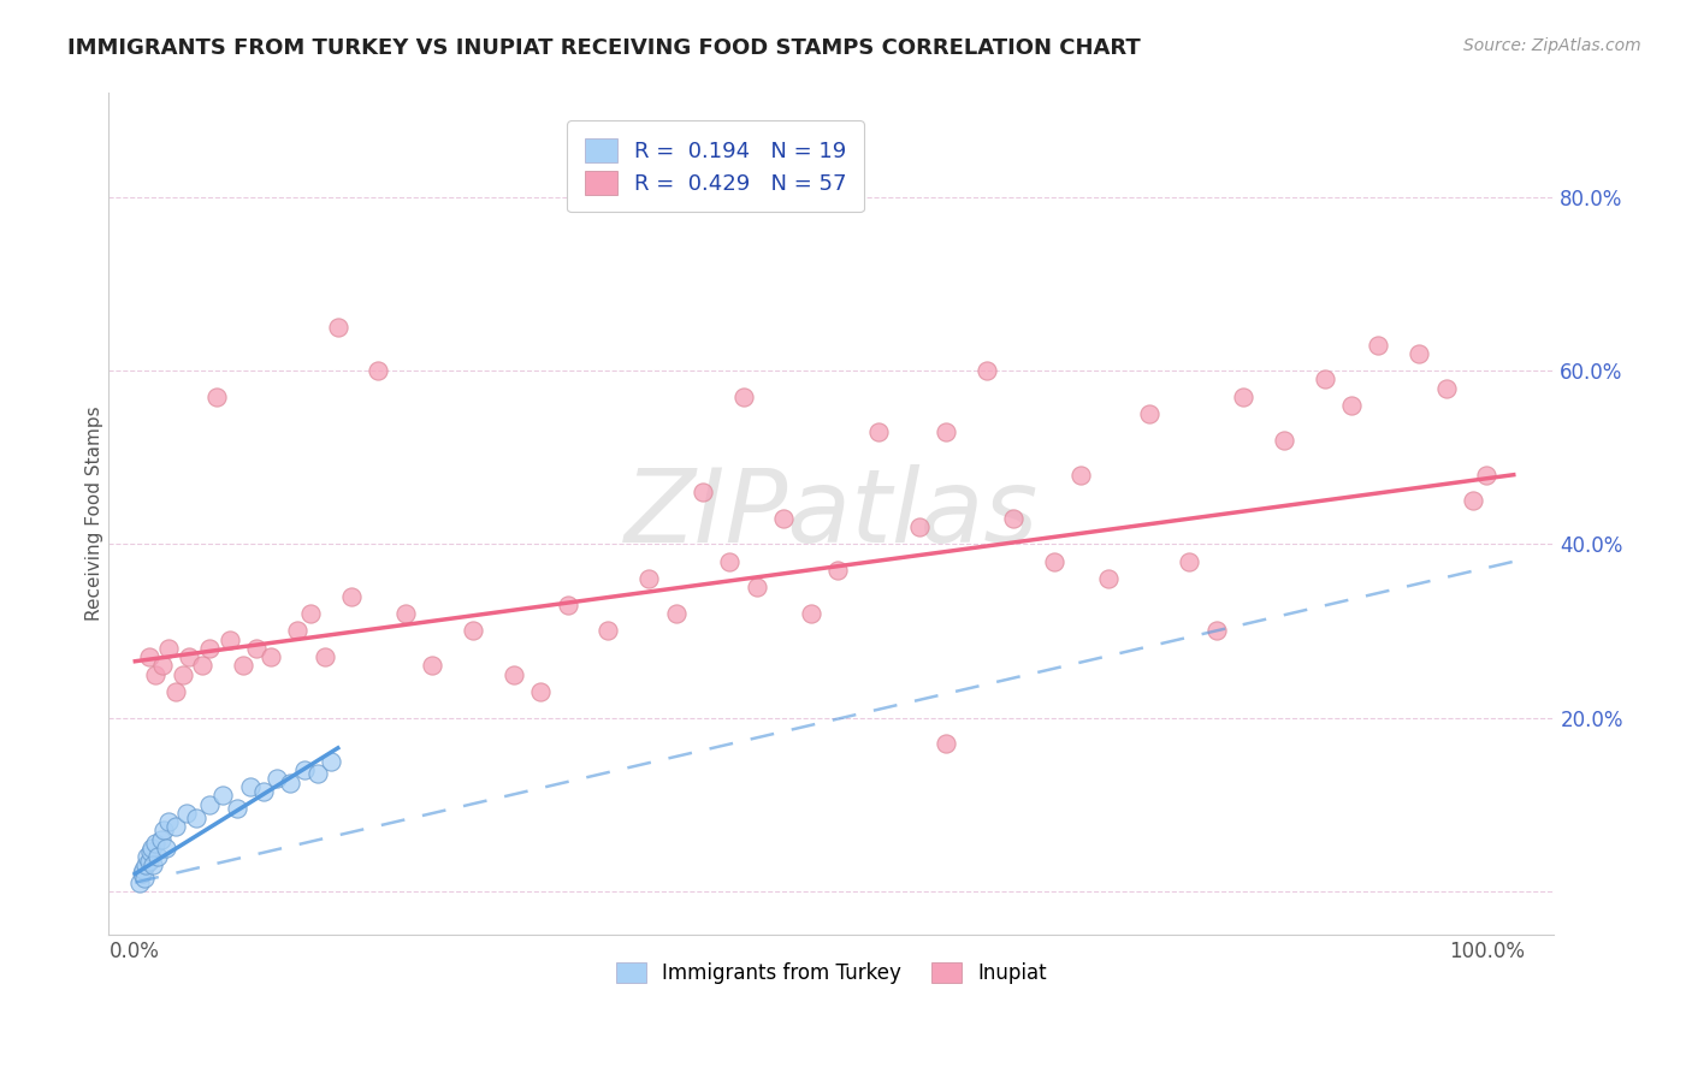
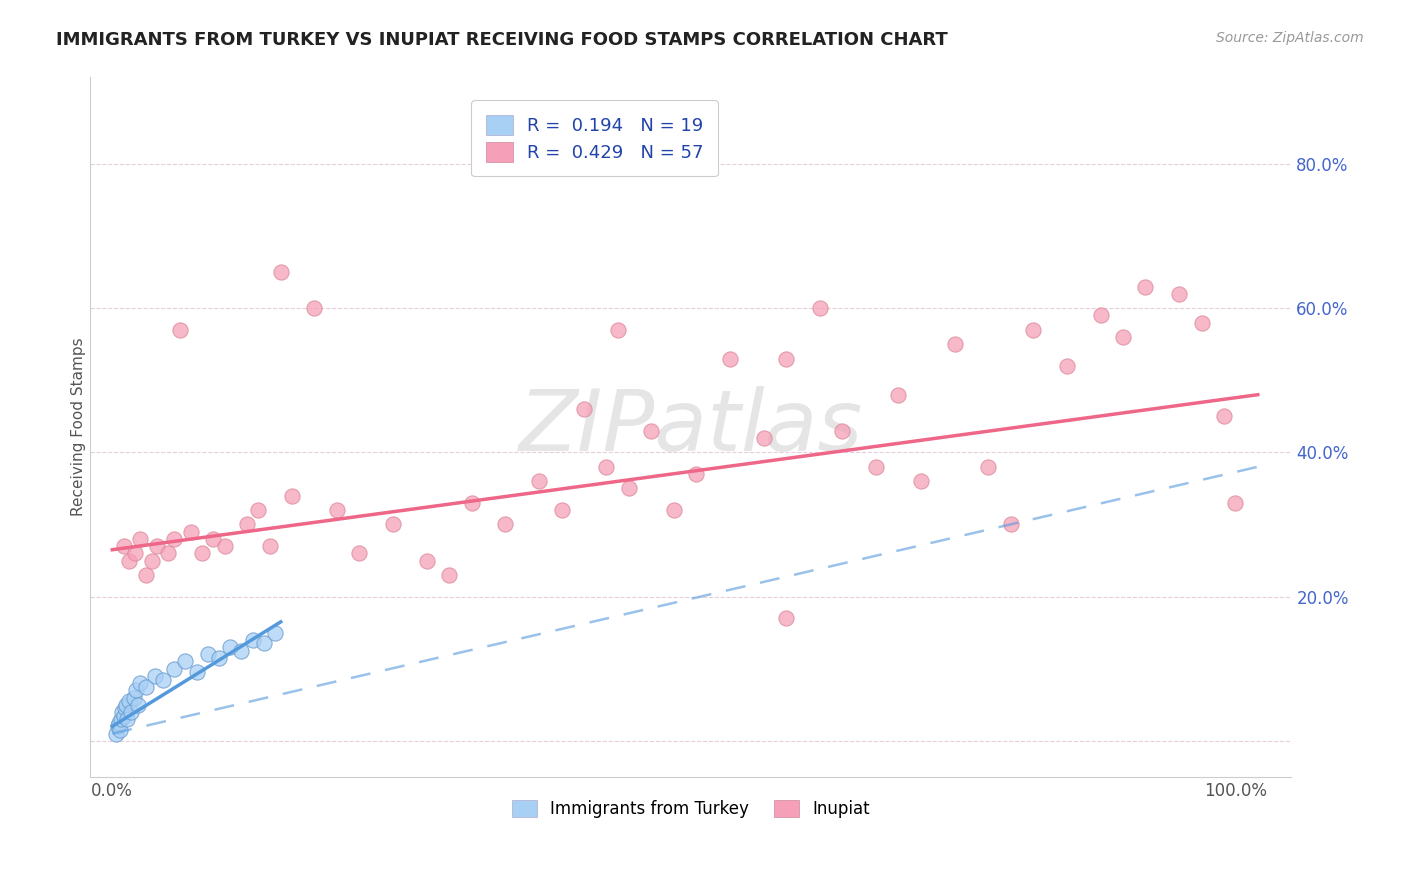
Inupiat/100.0%: 48% -> 33%
